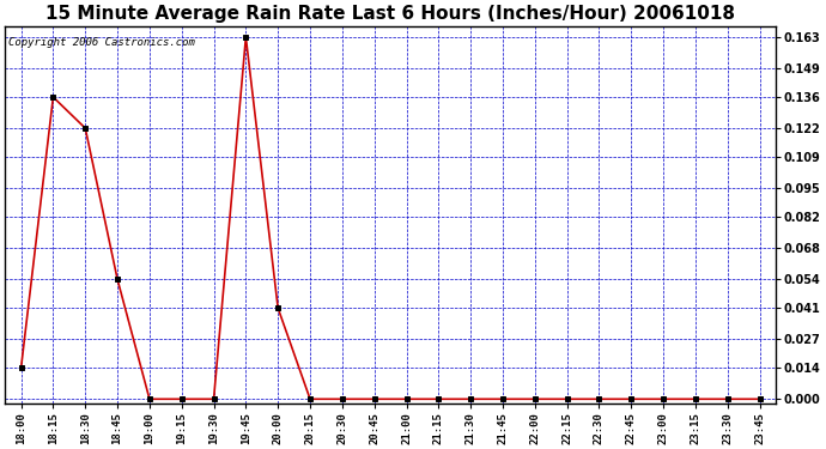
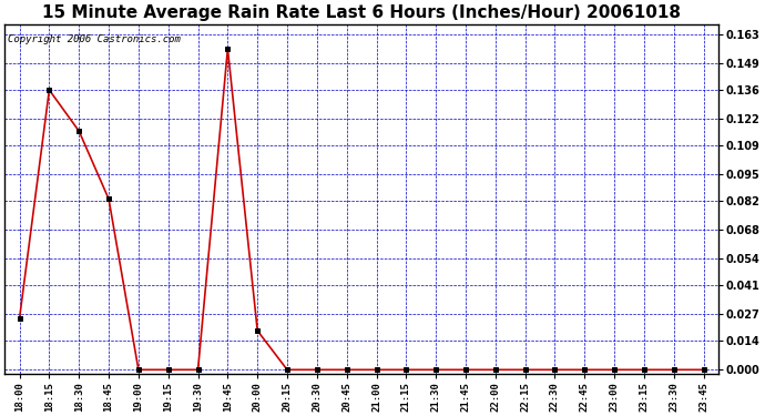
18:00: 0.014 -> 0.025
18:30: 0.122 -> 0.116
18:45: 0.054 -> 0.083
19:45: 0.163 -> 0.156
20:00: 0.041 -> 0.019
